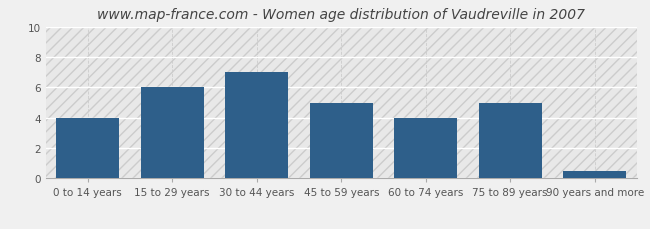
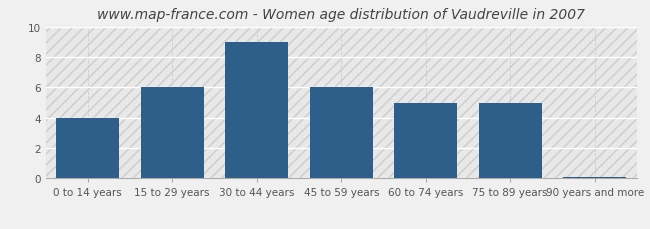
30 to 44 years: 7.0 -> 9.0
45 to 59 years: 5.0 -> 6.0
60 to 74 years: 4.0 -> 5.0
90 years and more: 0.5 -> 0.1
